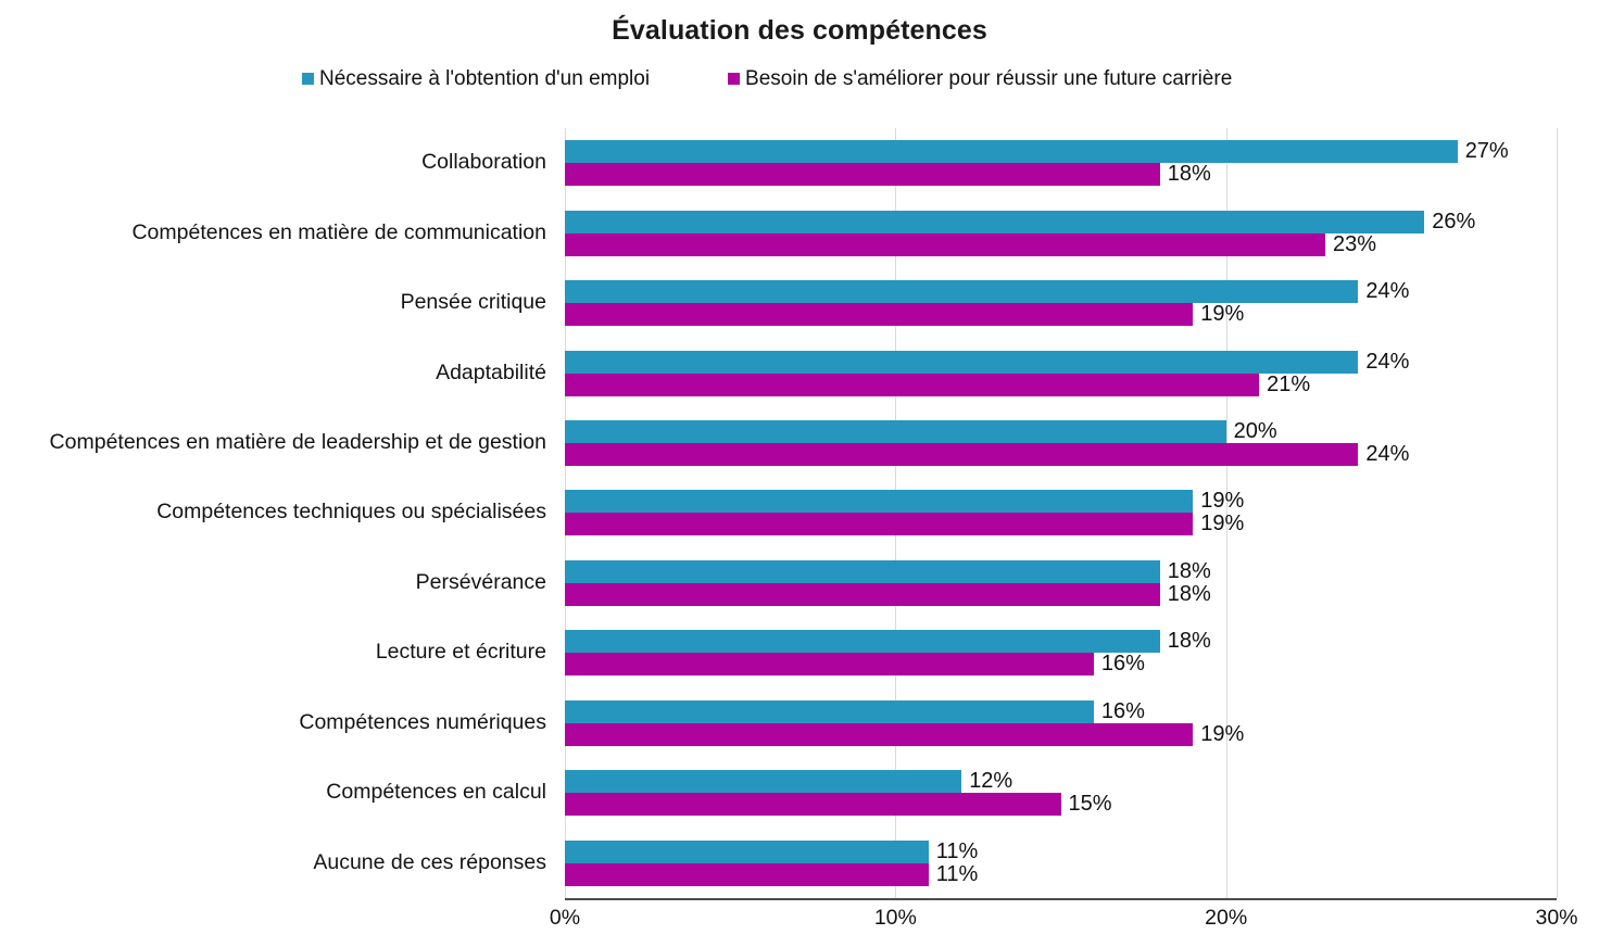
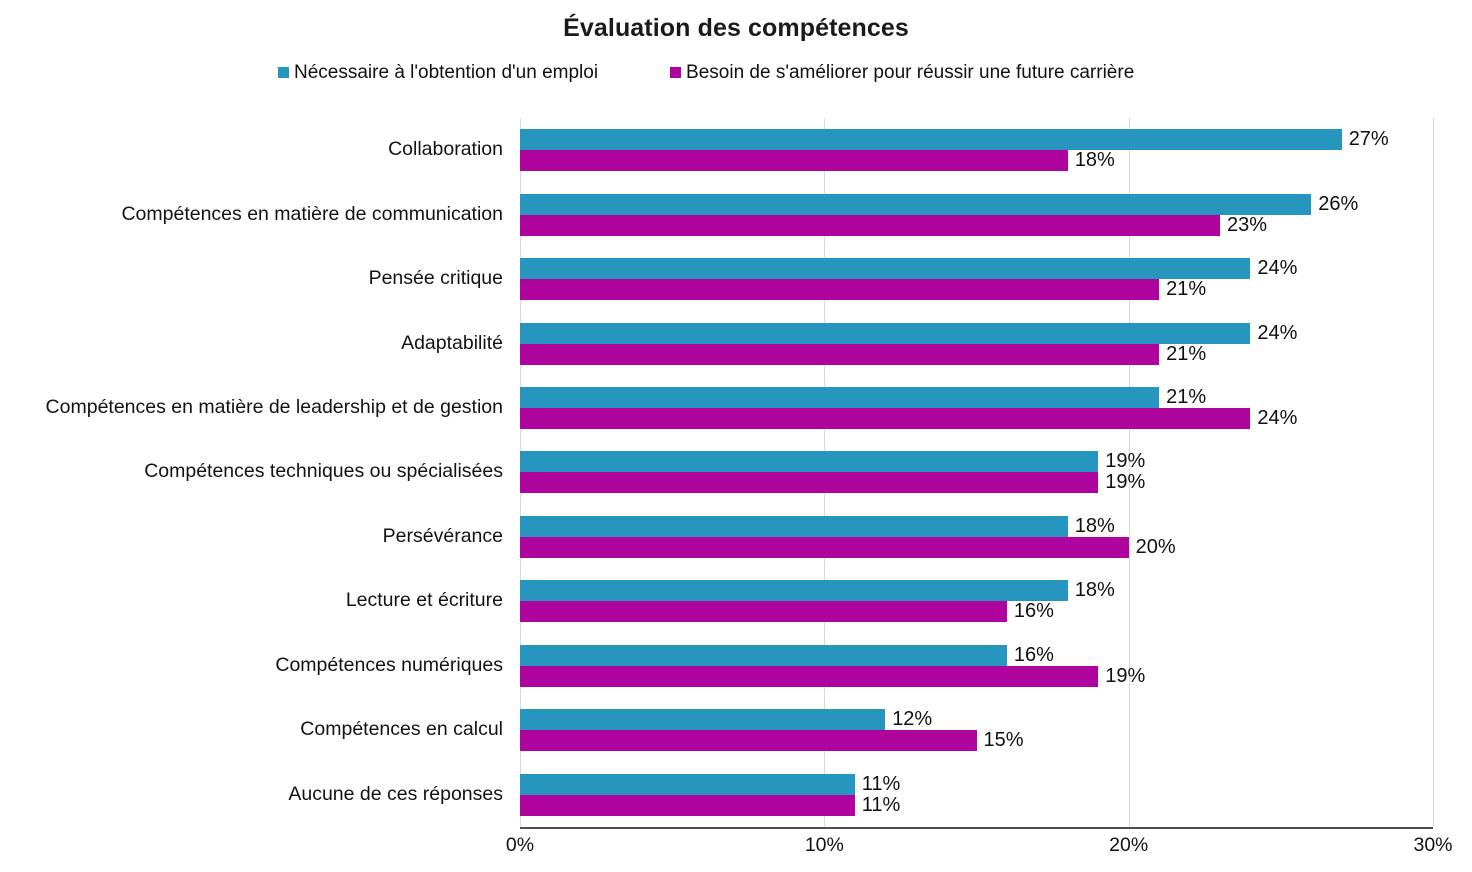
Besoin de s'améliorer pour réussir une future carrière/Pensée critique: 19% -> 21%
Nécessaire à l'obtention d'un emploi/Compétences en matière de leadership et de gestion: 20% -> 21%
Besoin de s'améliorer pour réussir une future carrière/Persévérance: 18% -> 20%
